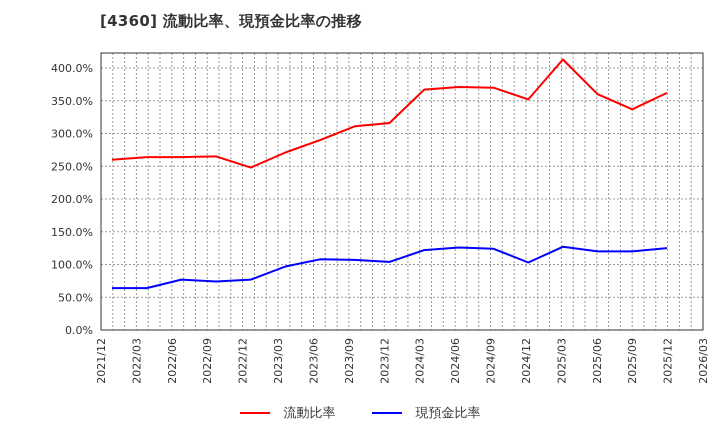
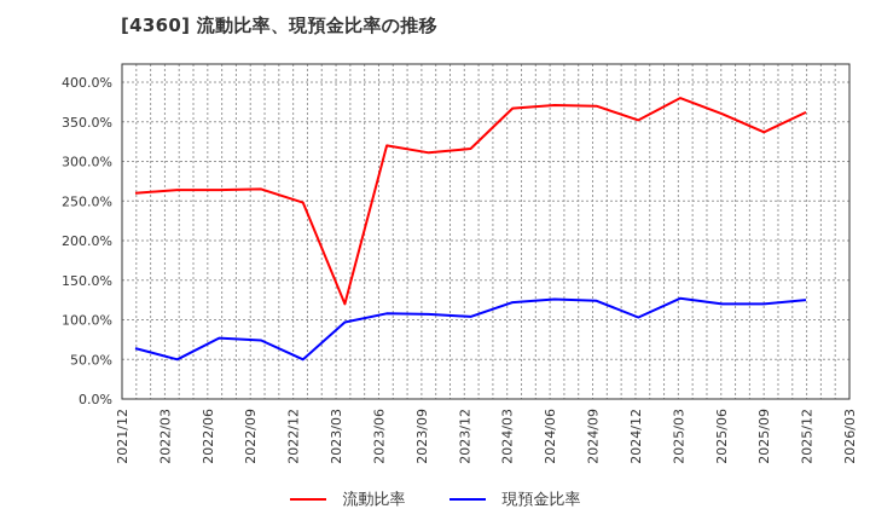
現預金比率/2022/06: 60% -> 50%
現預金比率/2023/03: 80% -> 50%
流動比率/2023/06: 270% -> 120%
流動比率/2023/09: 290% -> 320%
流動比率/2025/06: 410% -> 380%
